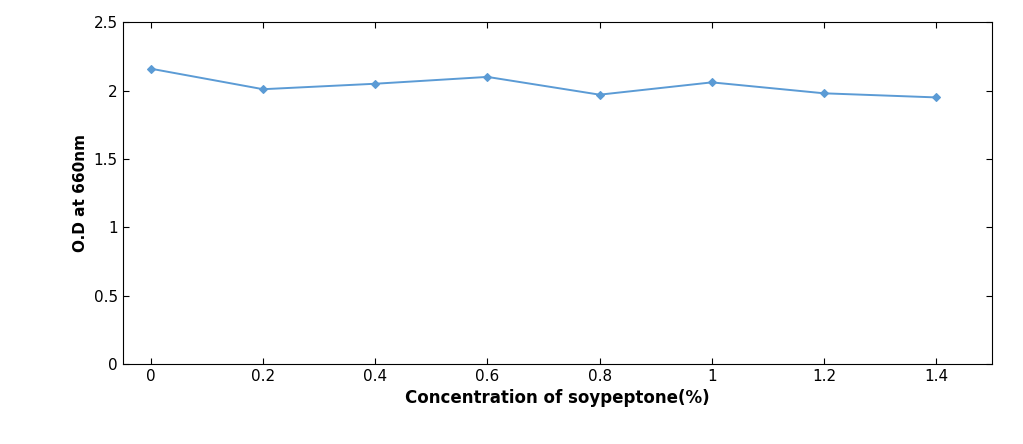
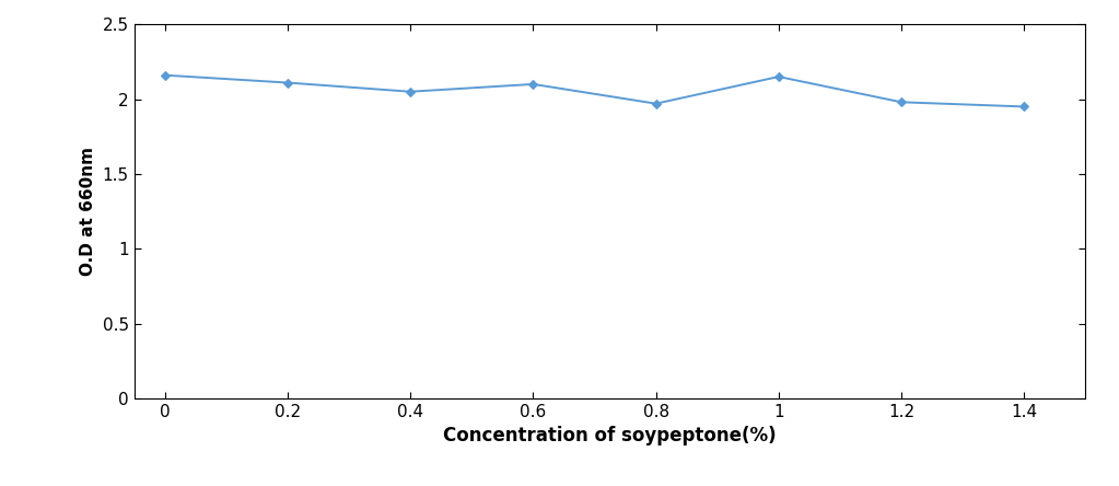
0.2: 2.01 -> 2.11
1: 2.06 -> 2.15
